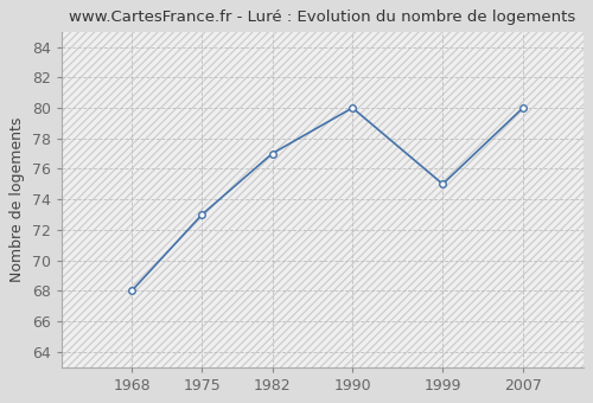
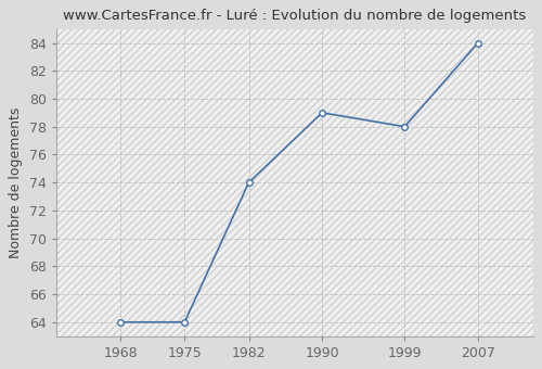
1968: 68 -> 64
1975: 73 -> 64
1982: 77 -> 74
1990: 80 -> 79
1999: 75 -> 78
2007: 80 -> 84
